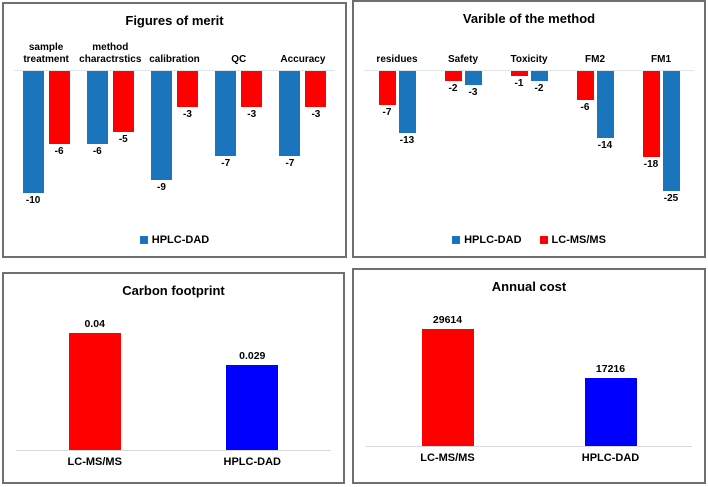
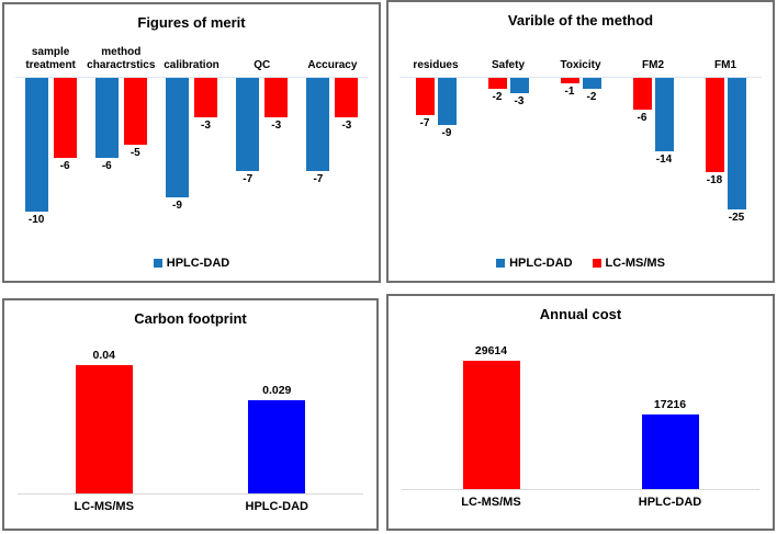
Varible of the method/HPLC-DAD/residues: -13 -> -9
